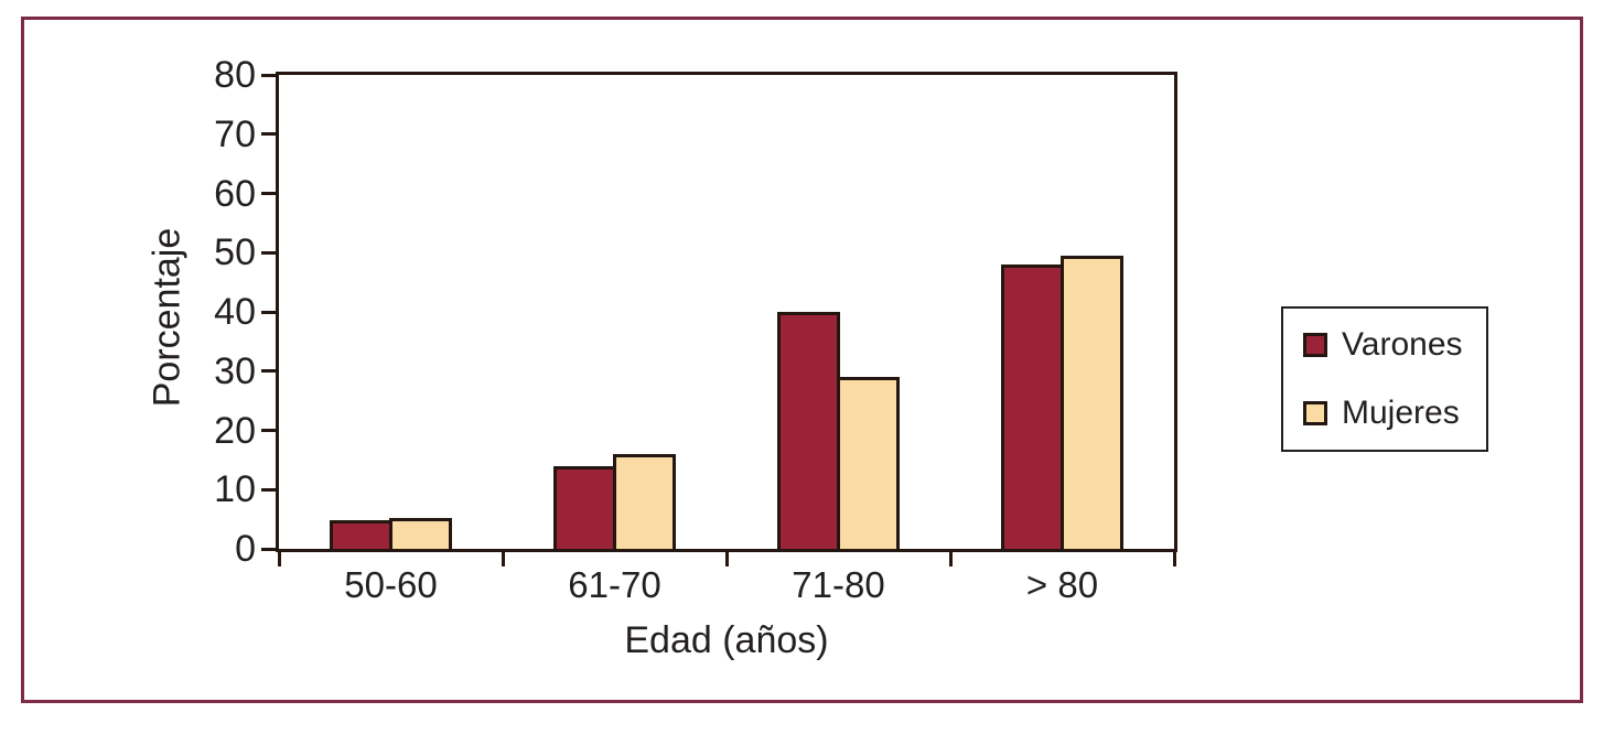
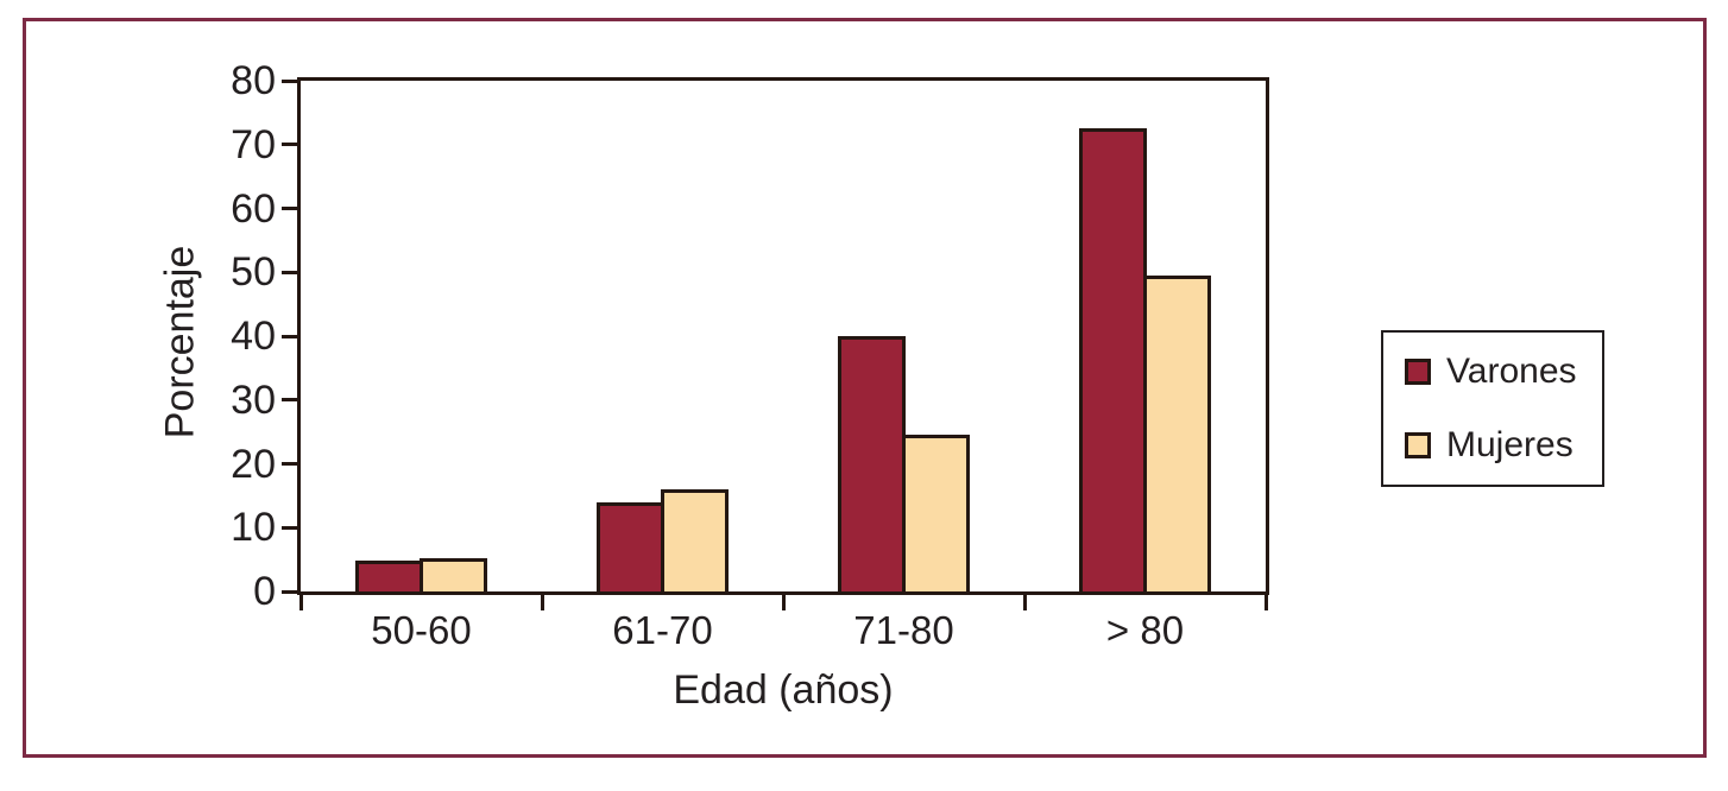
Mujeres/71-80: 29 -> 24
Varones/> 80: 48 -> 72
